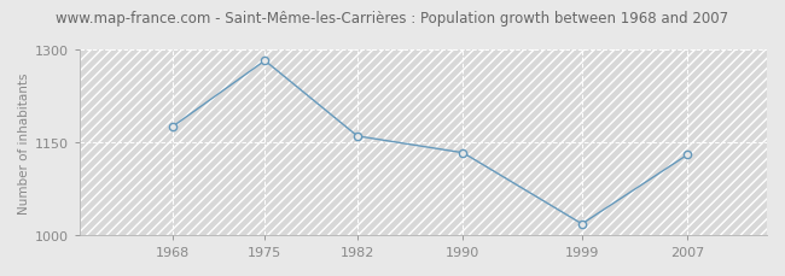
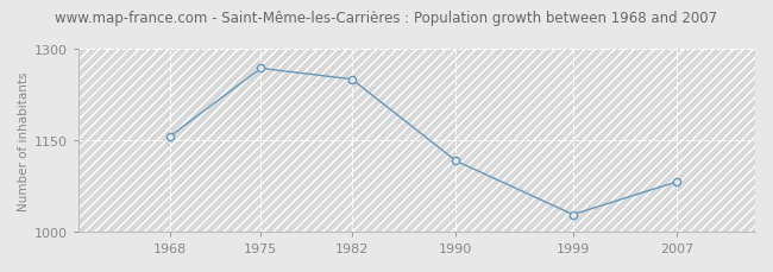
1968: 1175 -> 1156
1975: 1282 -> 1268
1982: 1160 -> 1250
1990: 1133 -> 1116
1999: 1018 -> 1028
2007: 1130 -> 1082
